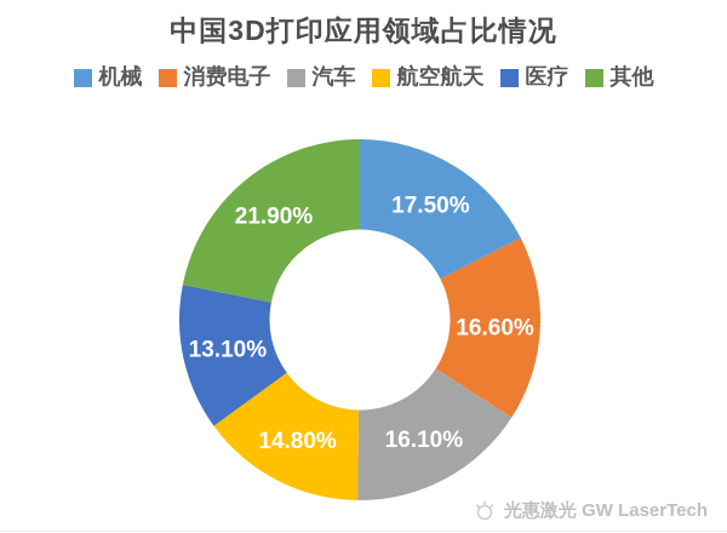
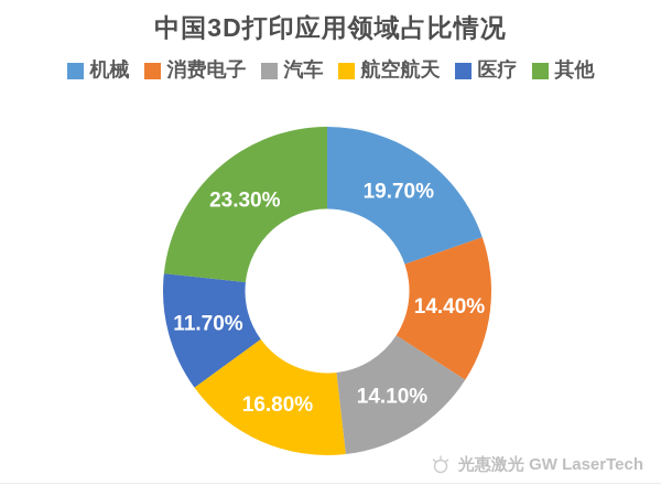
机械: 17.50% -> 19.70%
消费电子: 16.60% -> 14.40%
汽车: 16.10% -> 14.10%
航空航天: 14.80% -> 16.80%
医疗: 13.10% -> 11.70%
其他: 21.90% -> 23.30%
